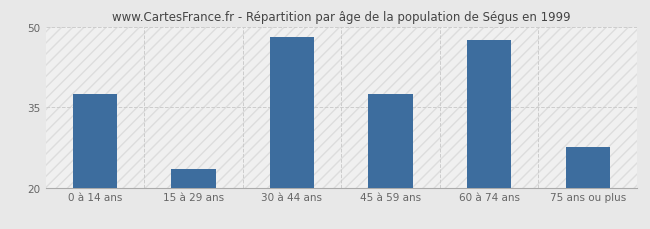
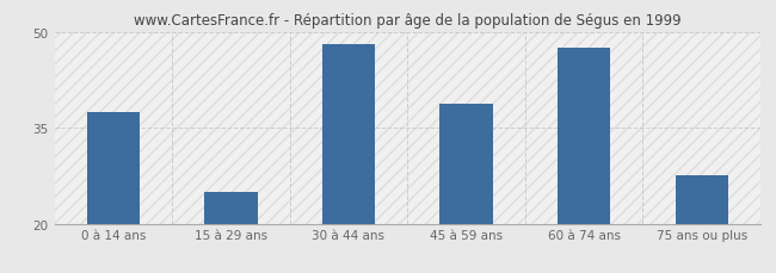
15 à 29 ans: 23.5 -> 25.0
45 à 59 ans: 37.5 -> 38.8
